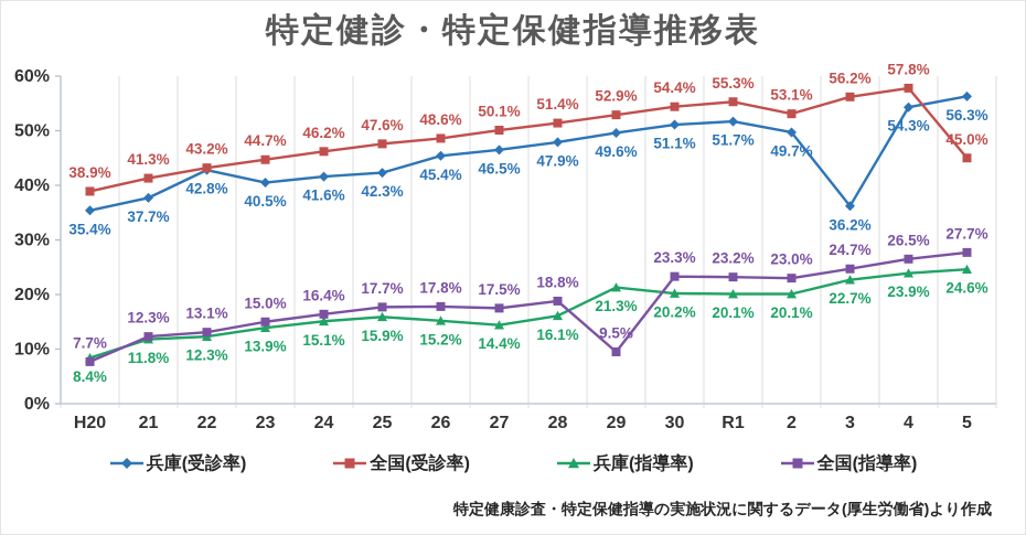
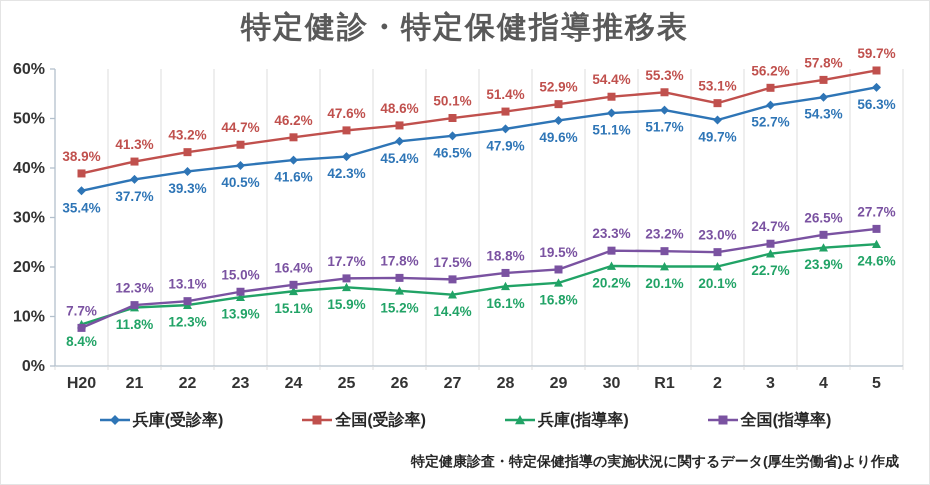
兵庫(受診率)/22: 42.8% -> 39.3%
兵庫(指導率)/29: 21.3% -> 16.8%
全国(指導率)/29: 9.5% -> 19.5%
兵庫(受診率)/3: 36.2% -> 52.7%
全国(受診率)/5: 45.0% -> 59.7%
